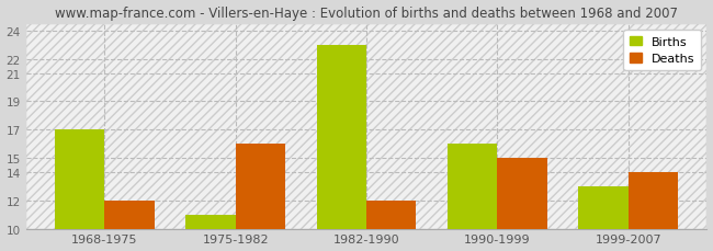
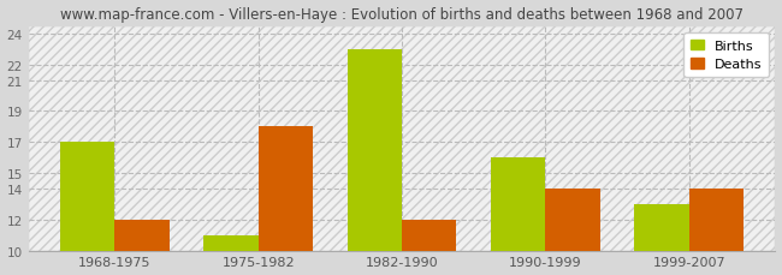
Deaths/1975-1982: 16 -> 18
Deaths/1990-1999: 15 -> 14
